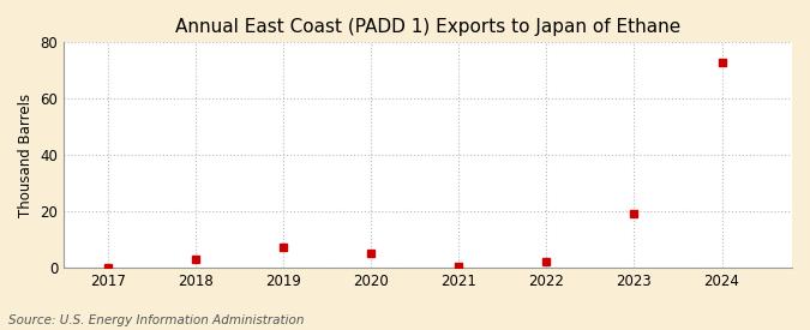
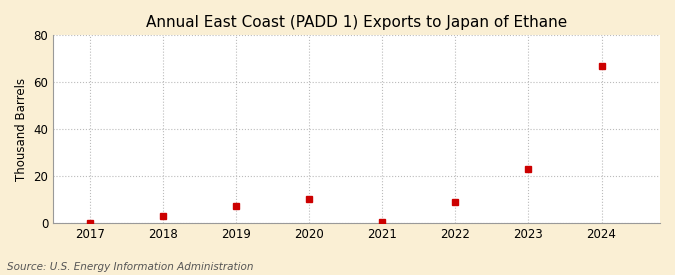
2020: 5.0 -> 10.0
2022: 2.0 -> 9.0
2023: 19.0 -> 23.0
2024: 73.0 -> 67.0
